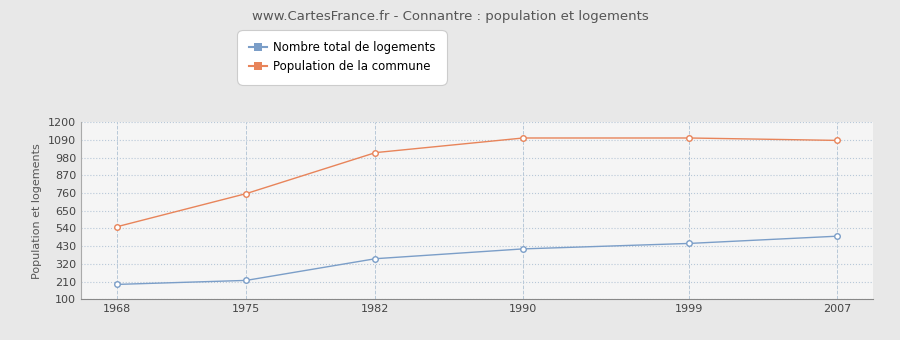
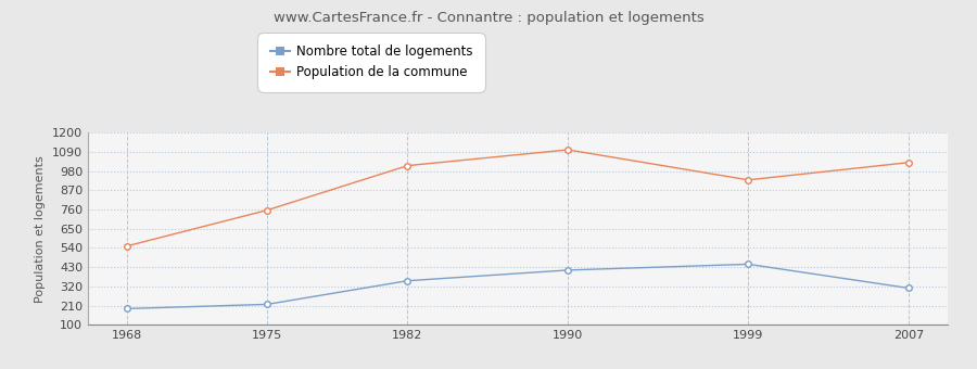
Population de la commune/1999: 1100 -> 930
Nombre total de logements/2007: 490 -> 310
Population de la commune/2007: 1090 -> 1030
